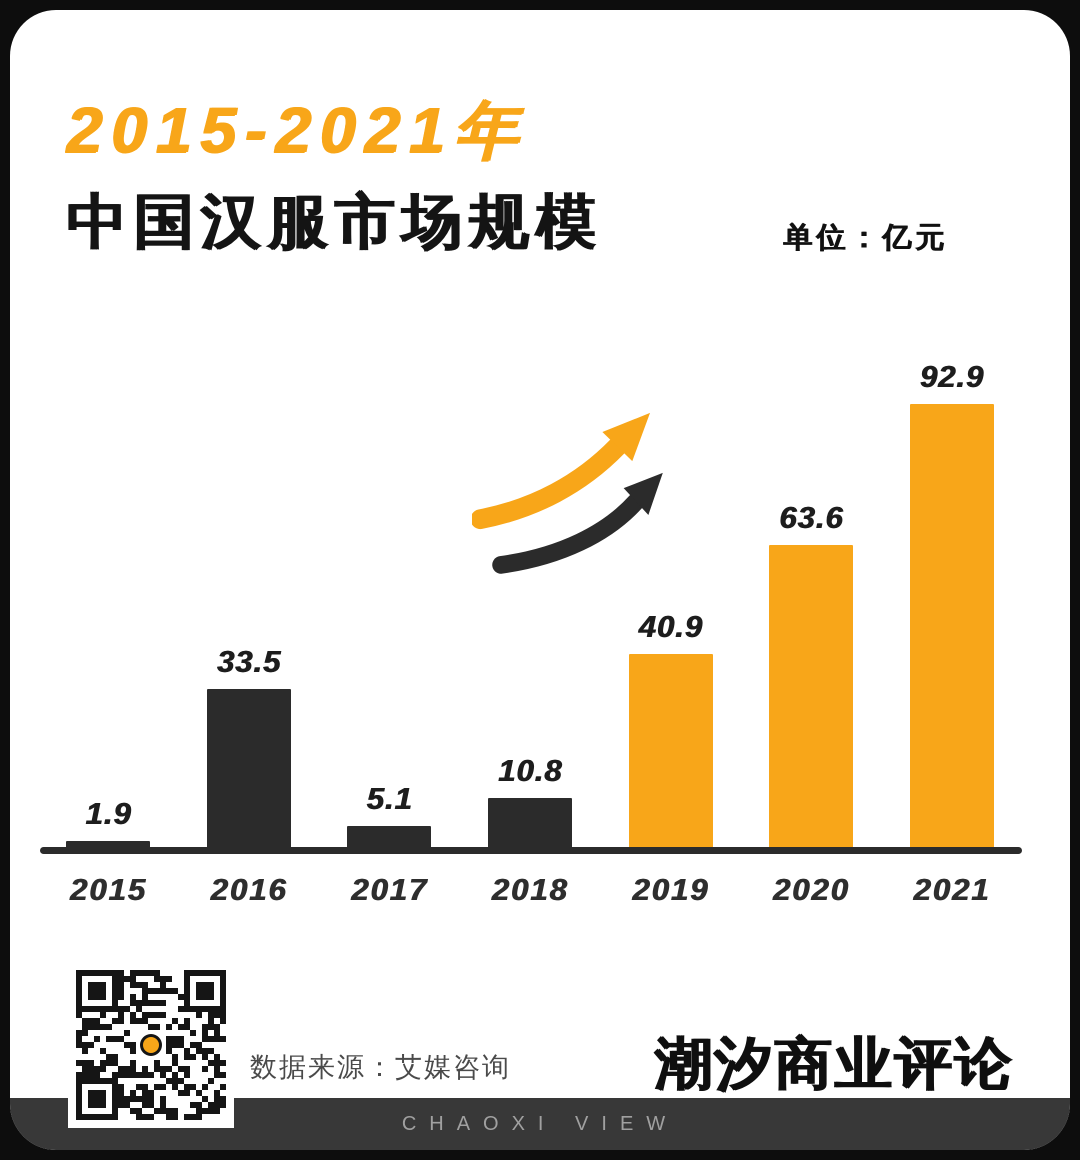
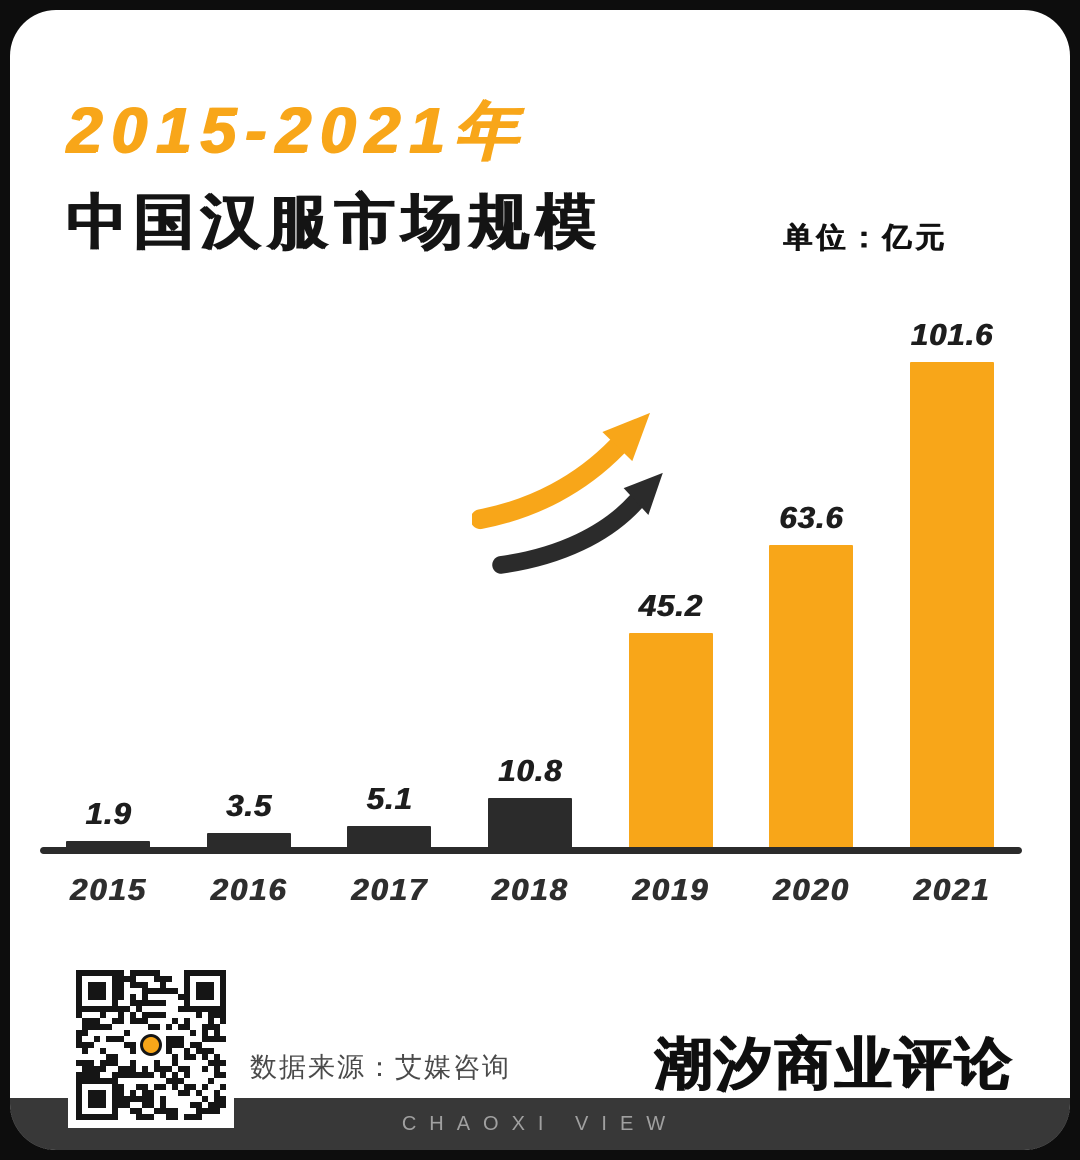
2016: 33.5 -> 3.5
2019: 40.9 -> 45.2
2021: 92.9 -> 101.6
